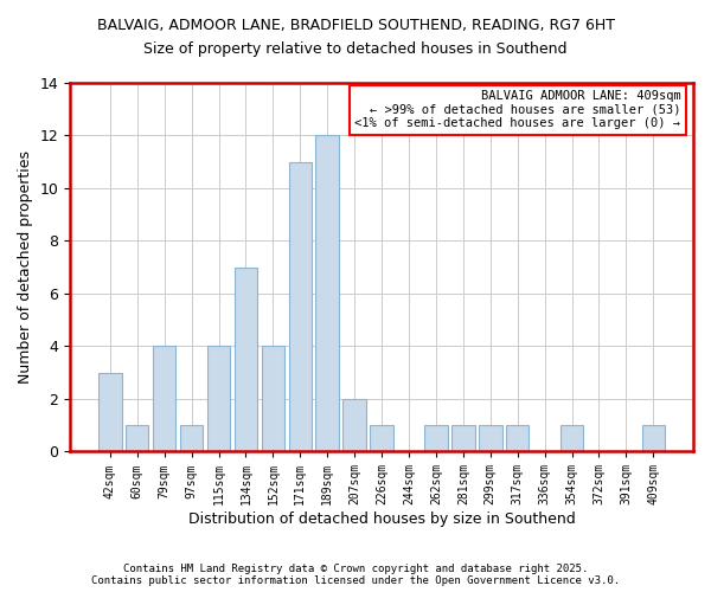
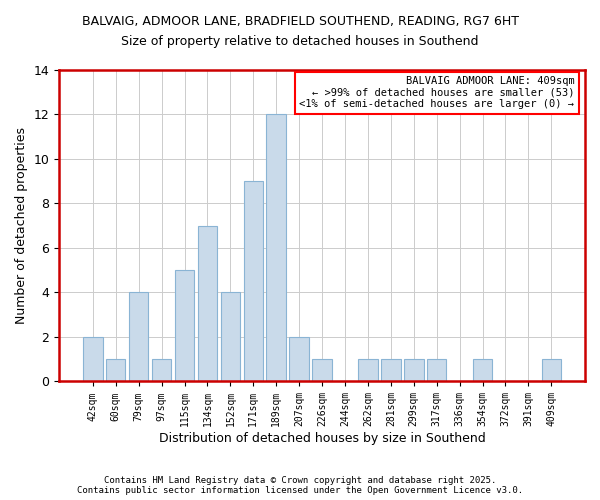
42sqm: 3 -> 2
115sqm: 4 -> 5
171sqm: 11 -> 9
